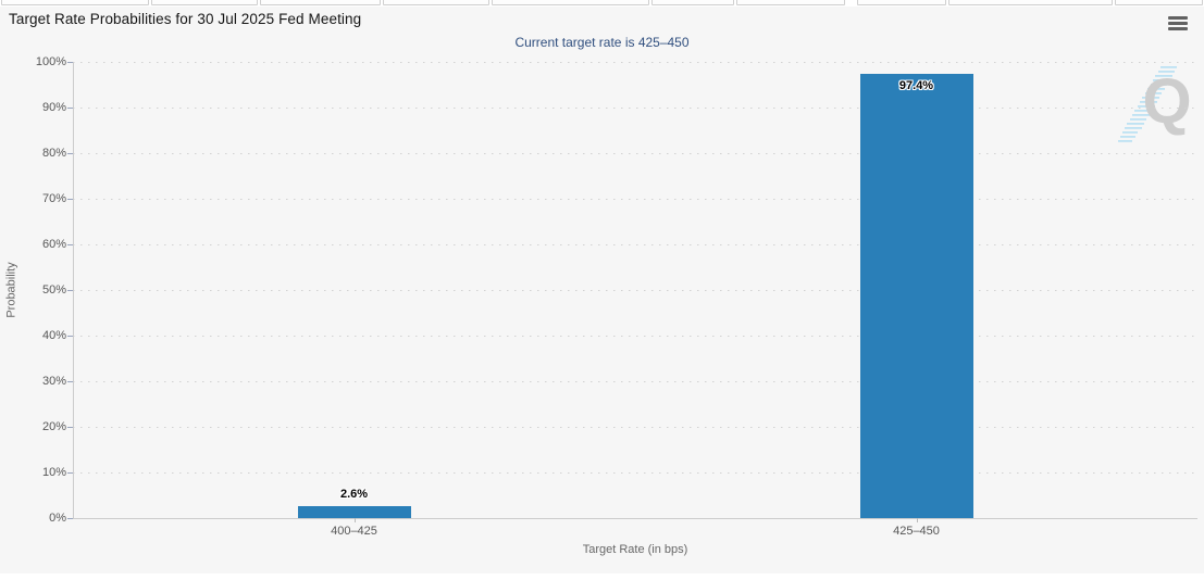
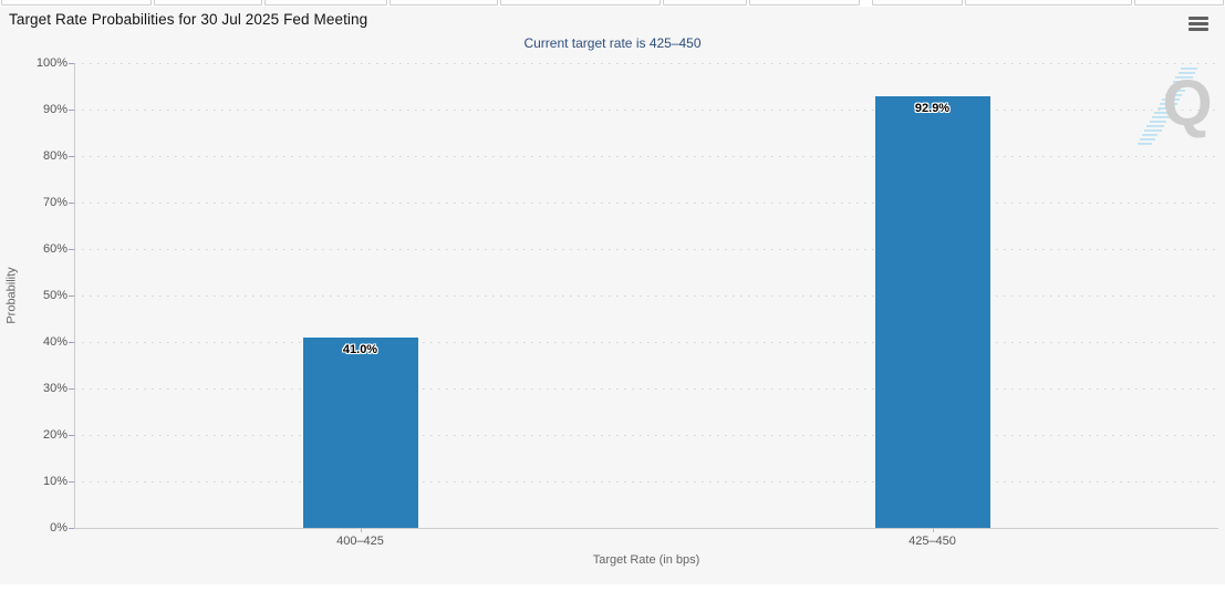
400–425: 2.6% -> 41.0%
425–450: 97.4% -> 92.9%
